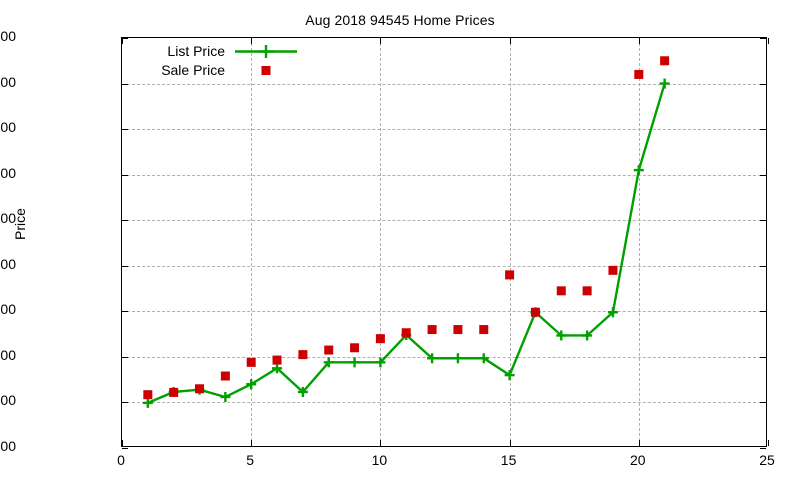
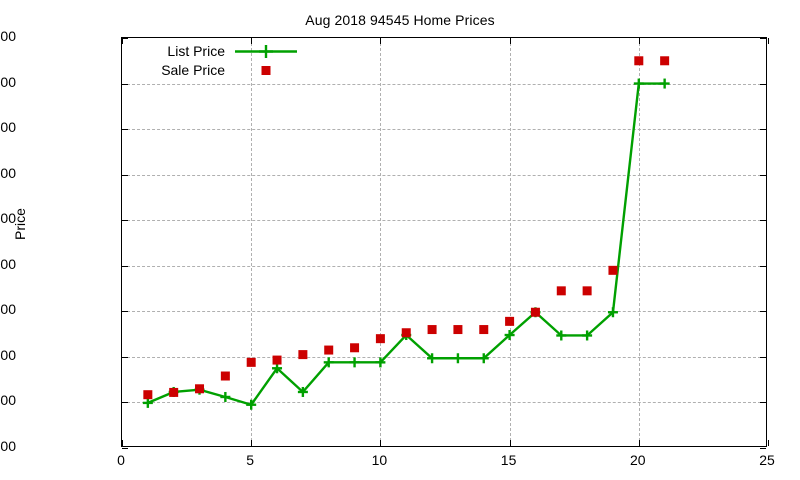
List Price/5: 640000 -> 600000
List Price/15: 660000 -> 750000
Sale Price/15: 880000 -> 780000
List Price/20: 1110000 -> 1300000
Sale Price/20: 1320000 -> 1350000
